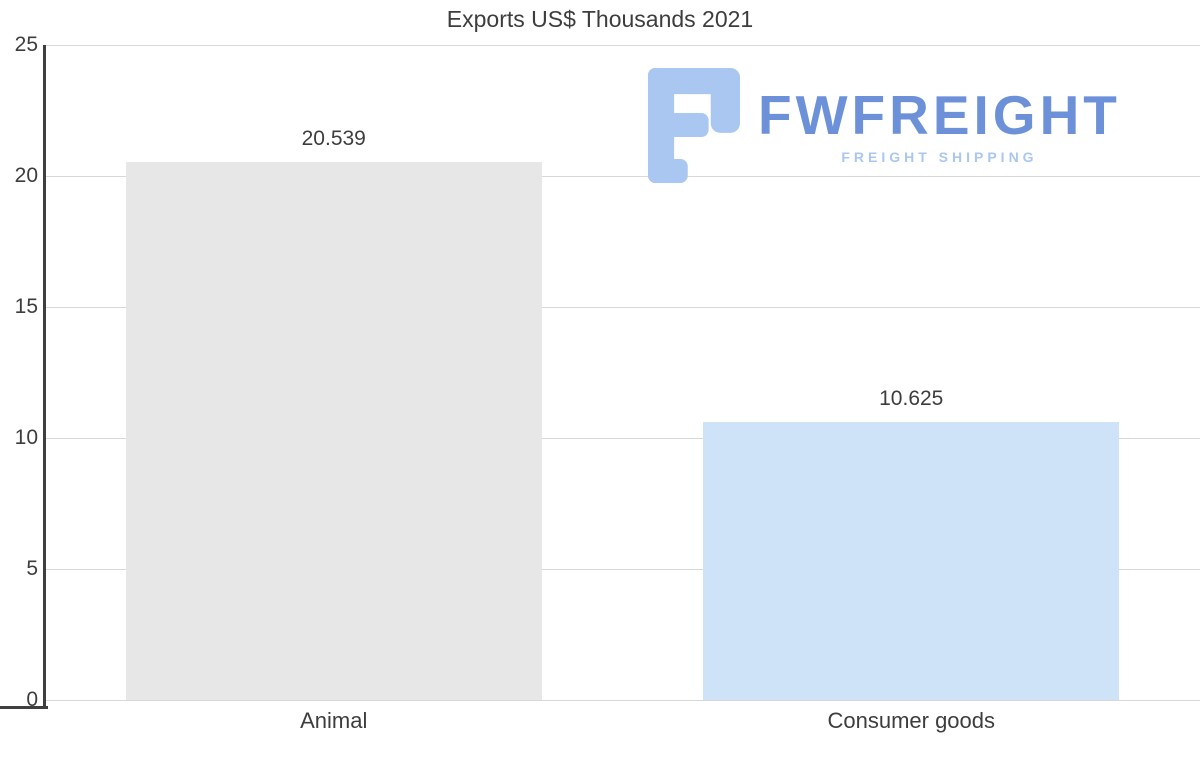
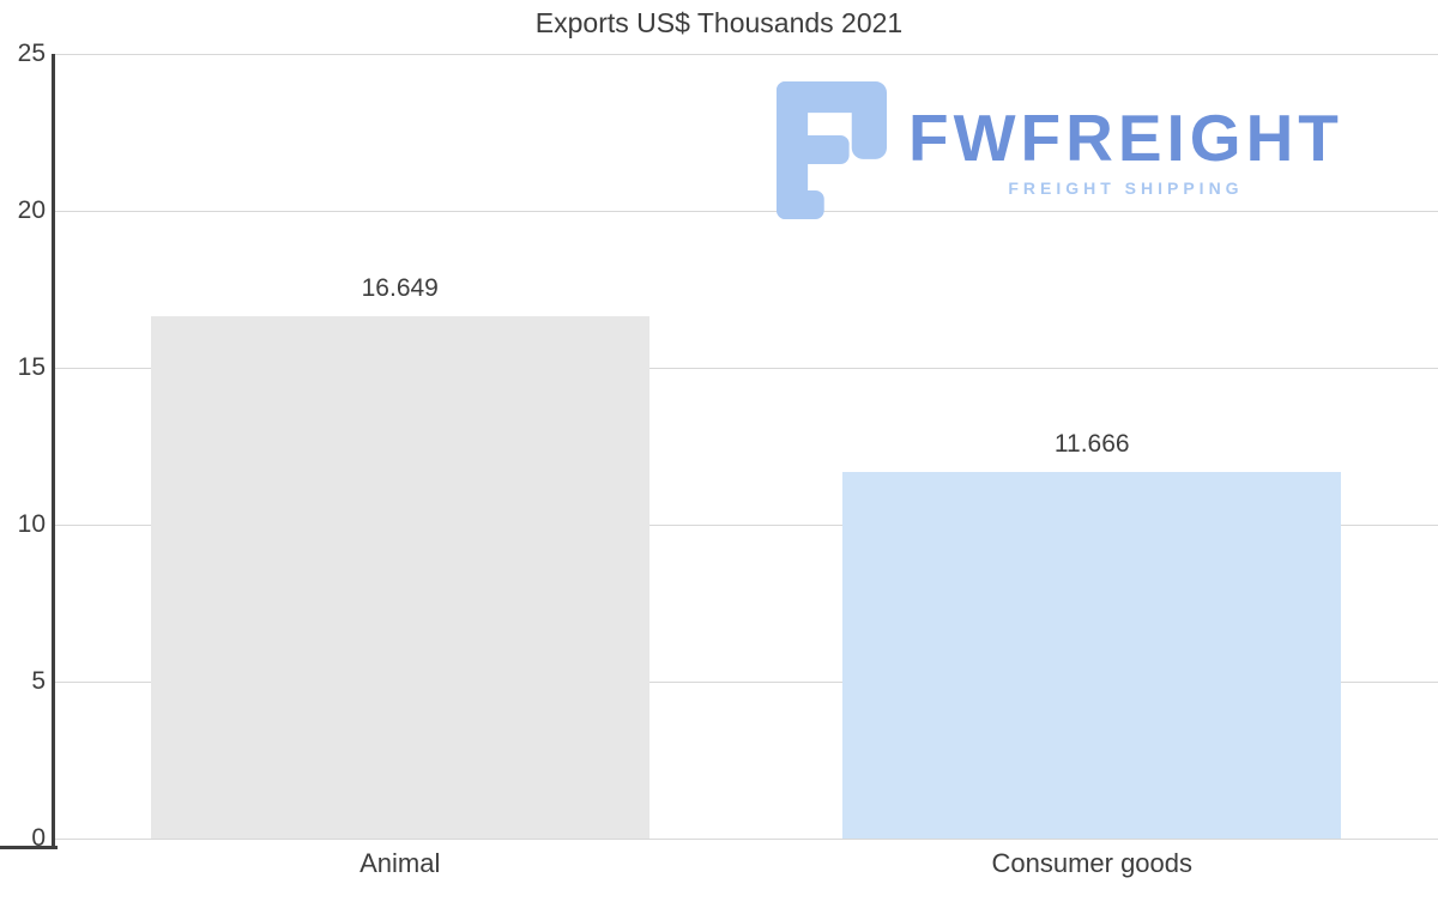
Animal: 20.539 -> 16.649
Consumer goods: 10.625 -> 11.666
